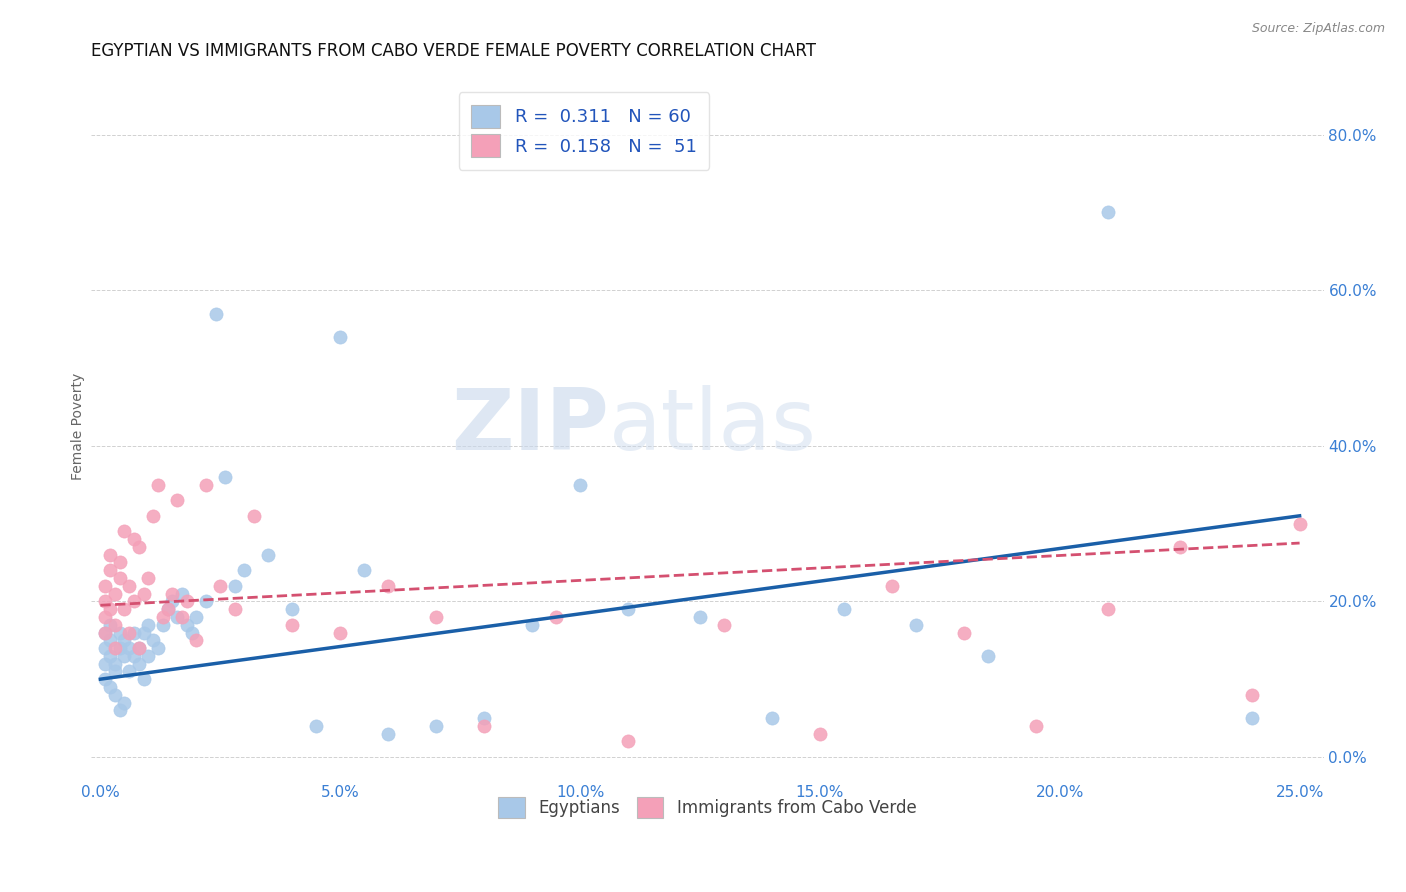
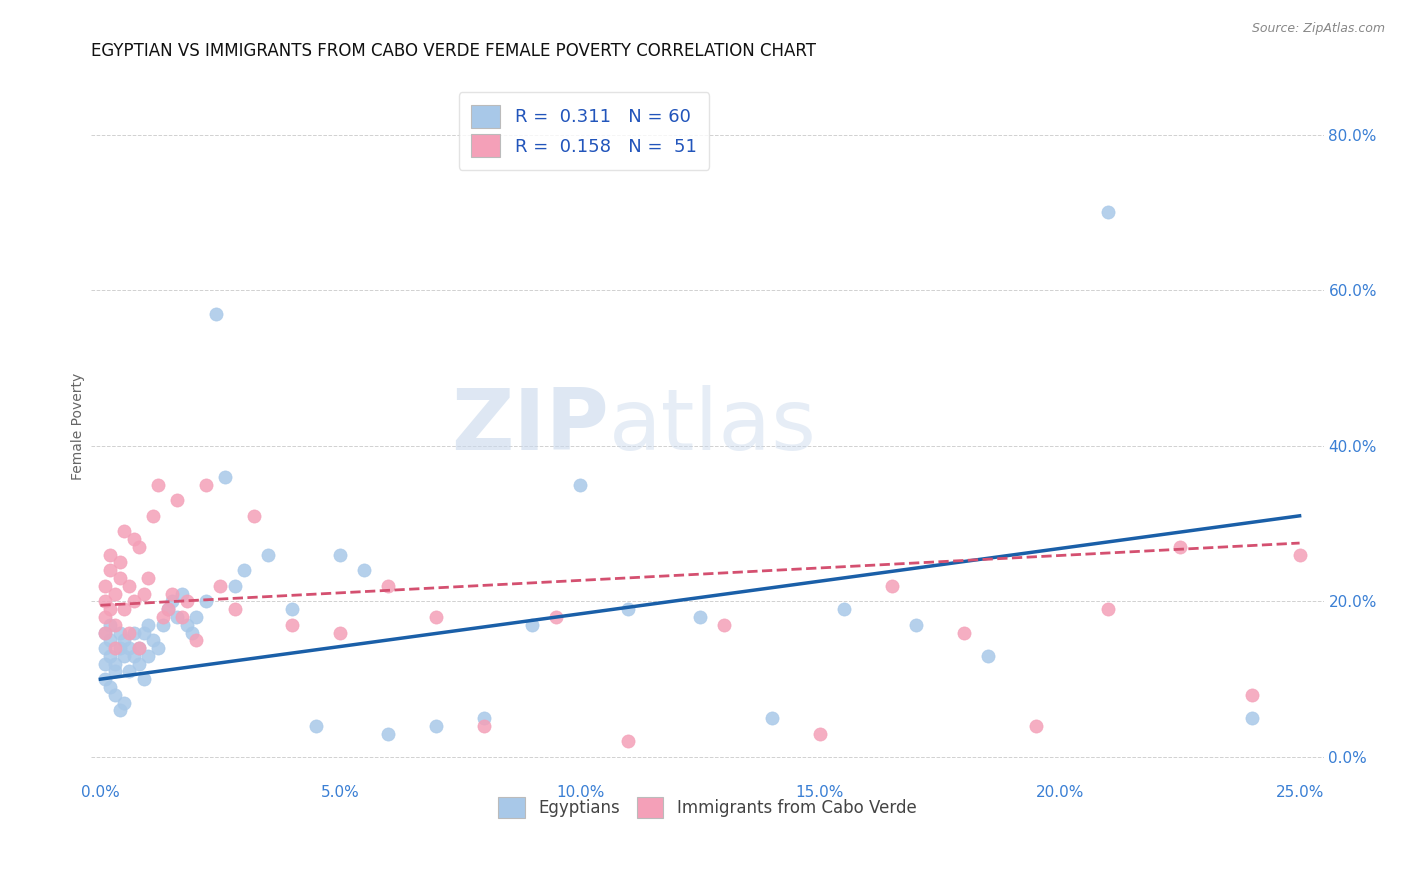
Egyptians/5.0%: 54% -> 26%
Immigrants from Cabo Verde/25.0%: 30% -> 26%
